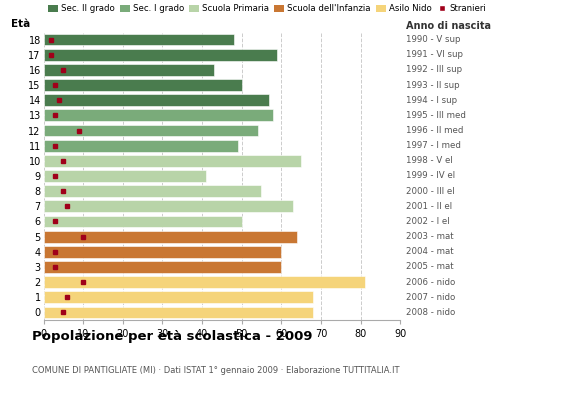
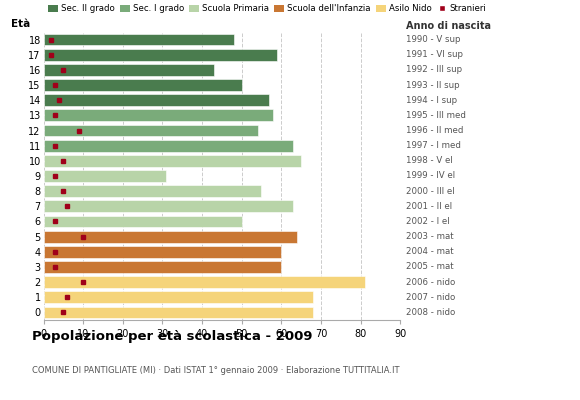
11: 49 -> 63
9: 41 -> 31
